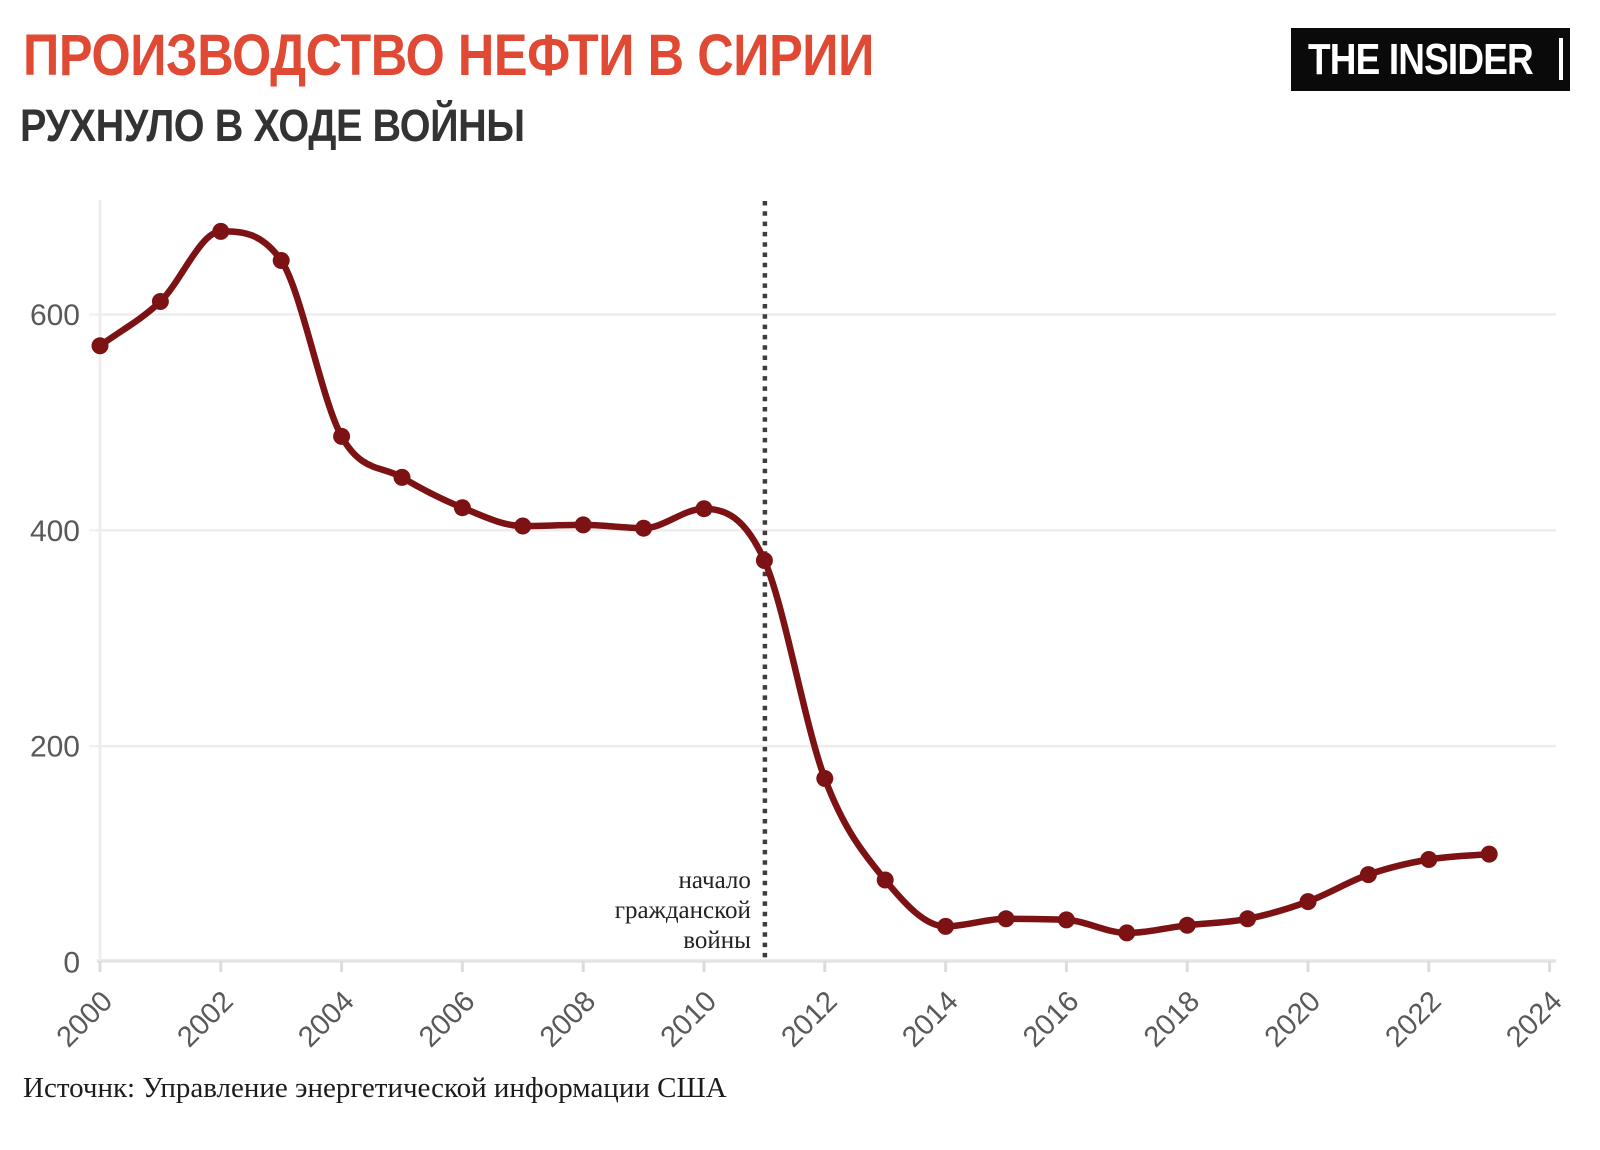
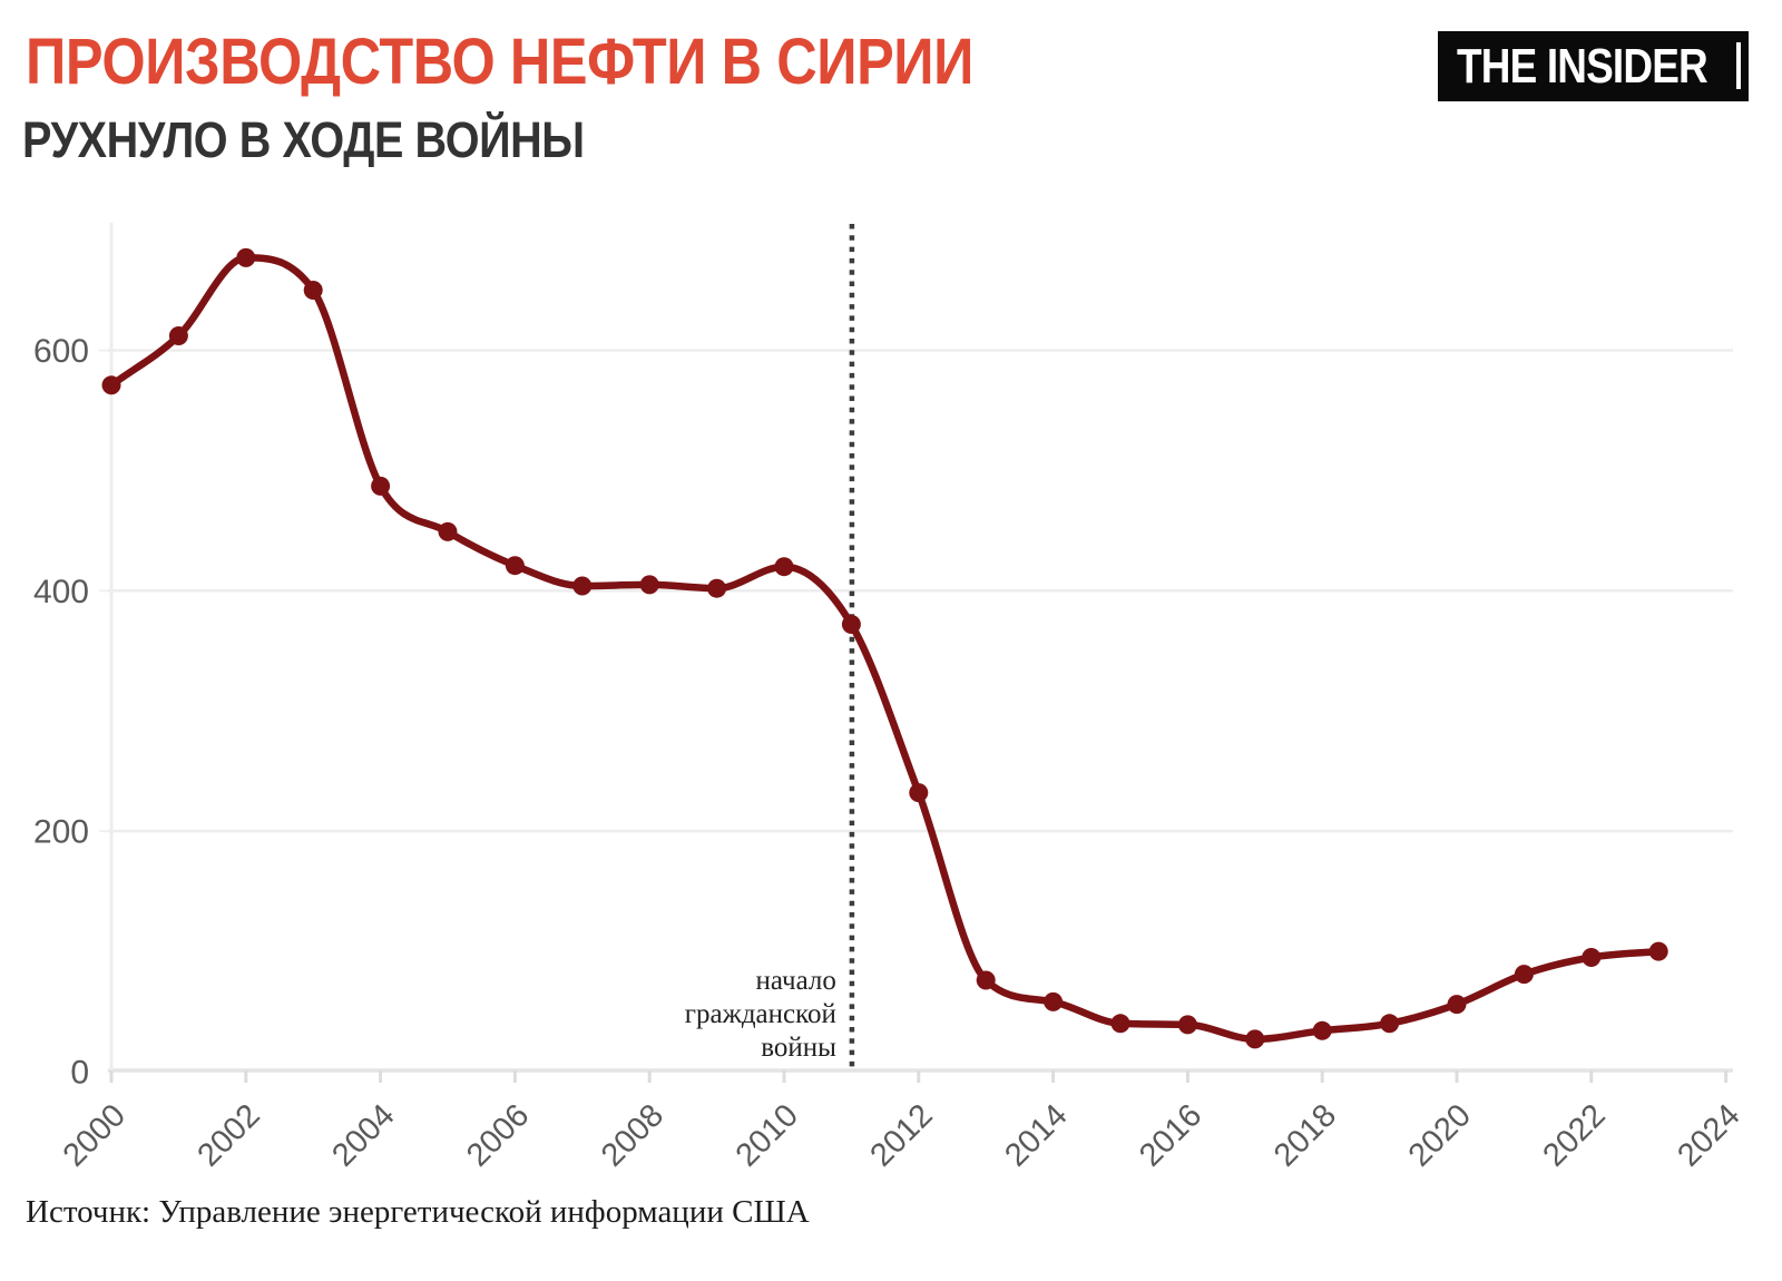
2012: 170 -> 232
2014: 33 -> 58
